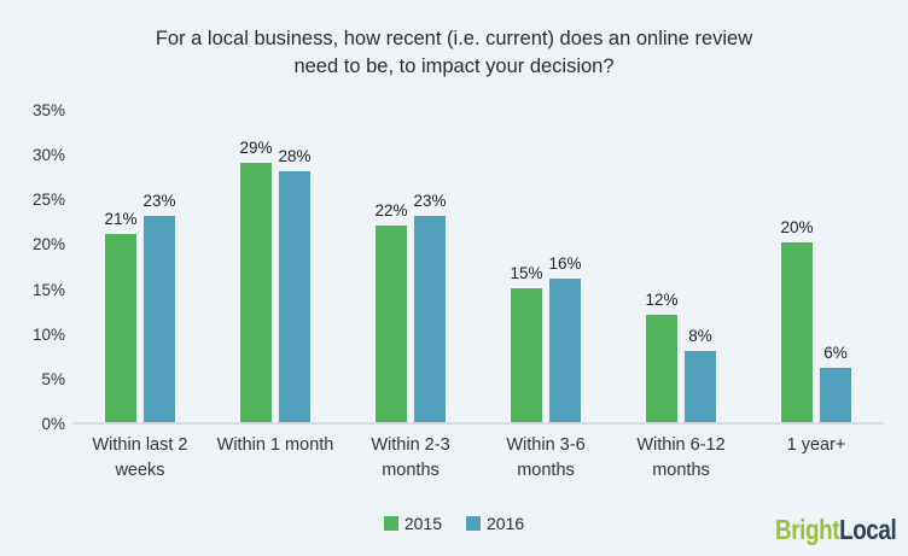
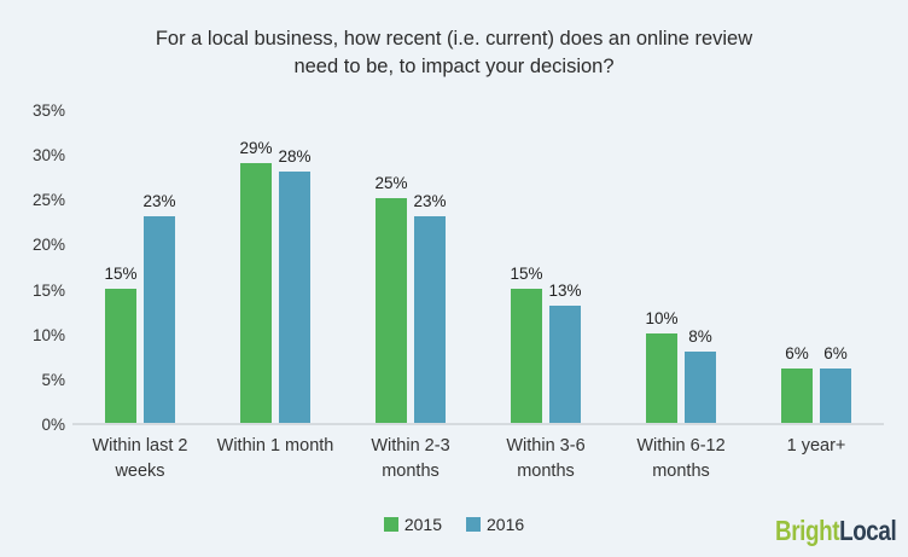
2015/Within last 2 weeks: 21% -> 15%
2015/Within 2-3 months: 22% -> 25%
2016/Within 3-6 months: 16% -> 13%
2015/Within 6-12 months: 12% -> 10%
2015/1 year+: 20% -> 6%
